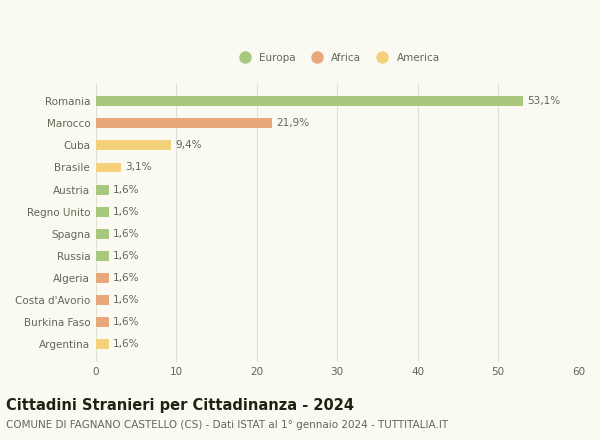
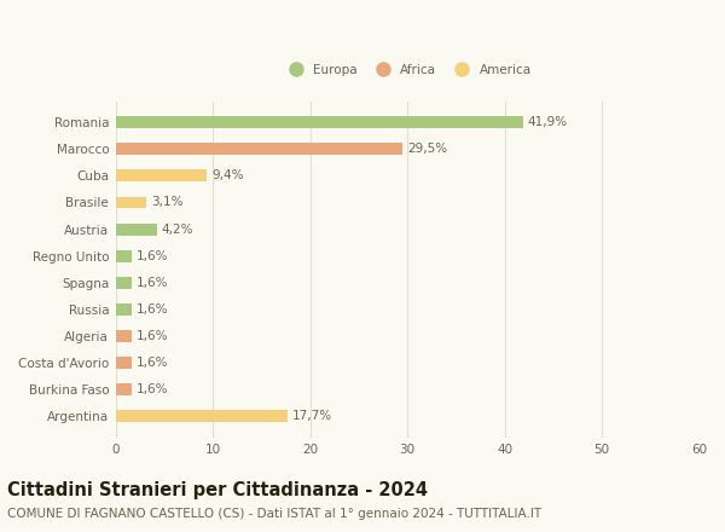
Romania: 53,1% -> 41,9%
Marocco: 21,9% -> 29,5%
Austria: 1,6% -> 4,2%
Argentina: 1,6% -> 17,7%
